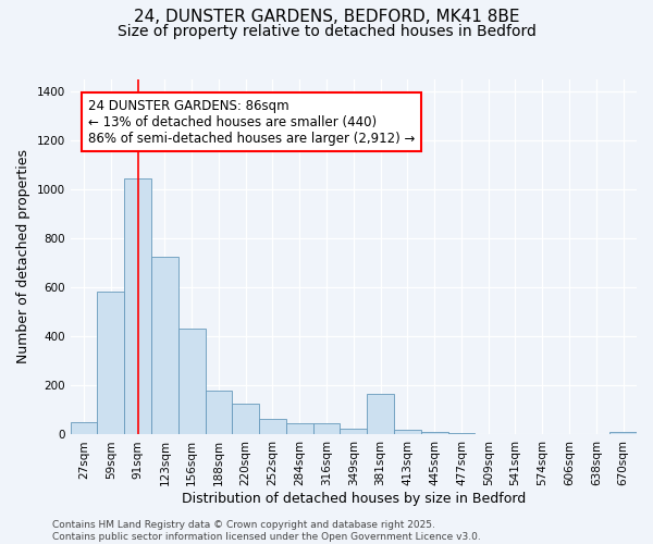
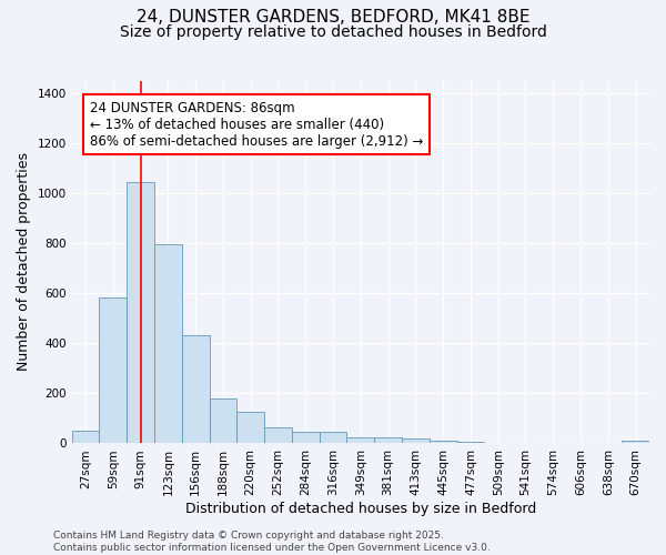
123sqm: 725 -> 795
381sqm: 165 -> 25
